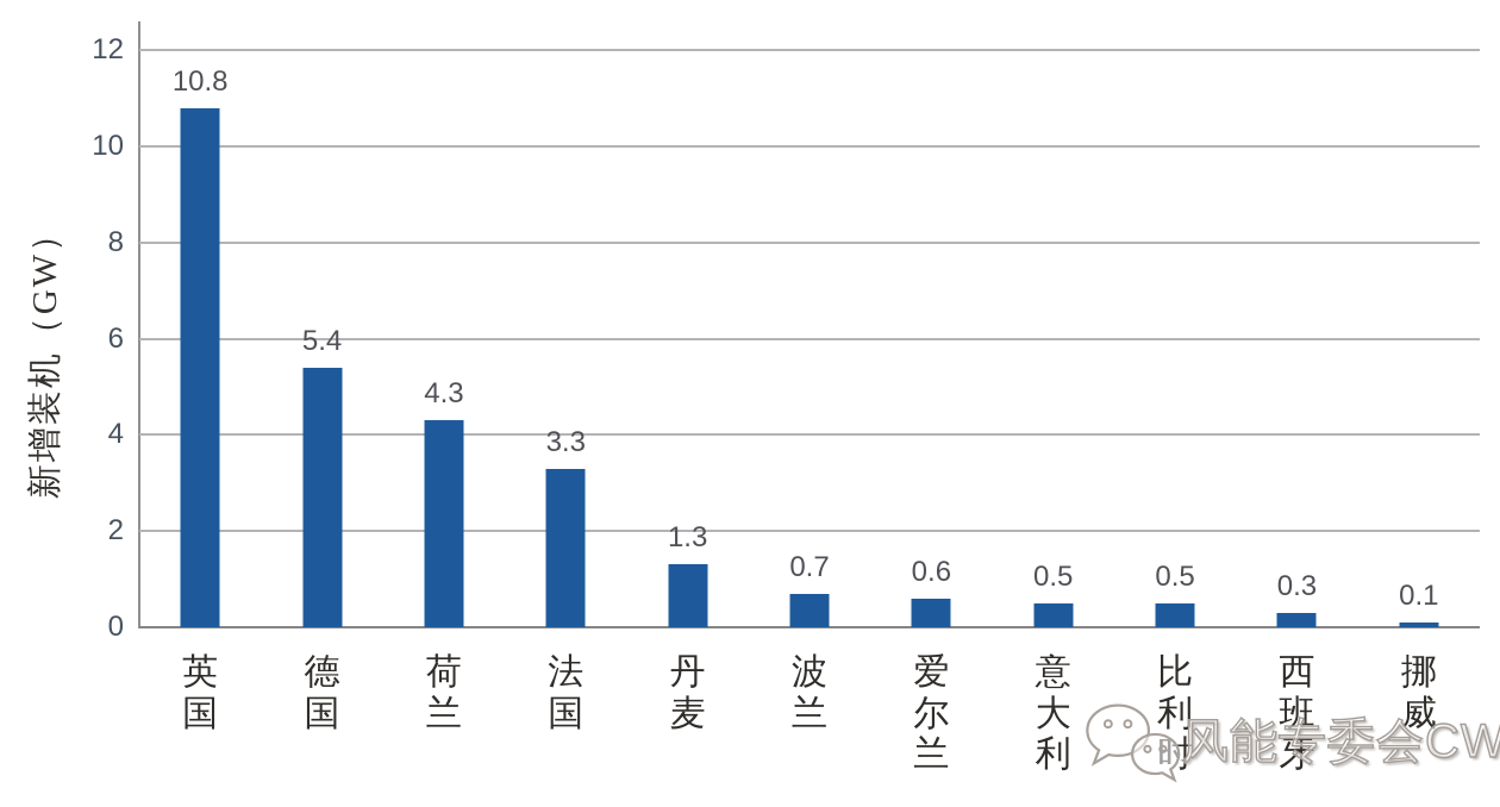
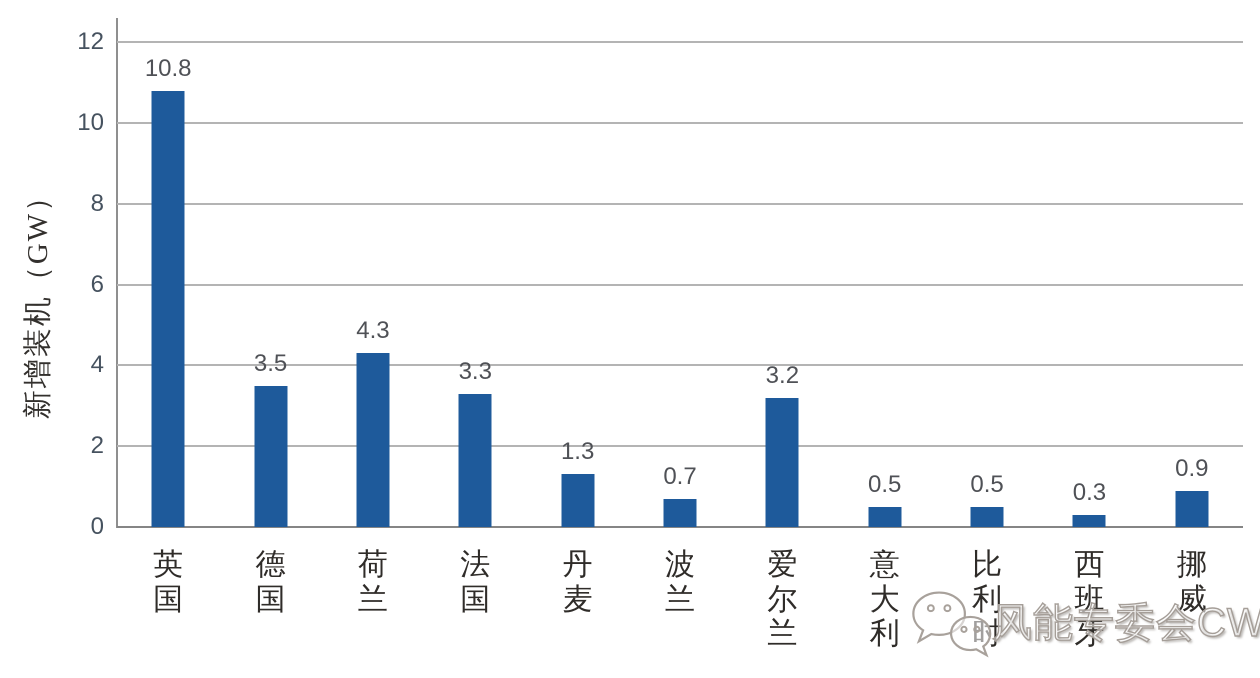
德国: 5.4 -> 3.5
爱尔兰: 0.6 -> 3.2
挪威: 0.1 -> 0.9
